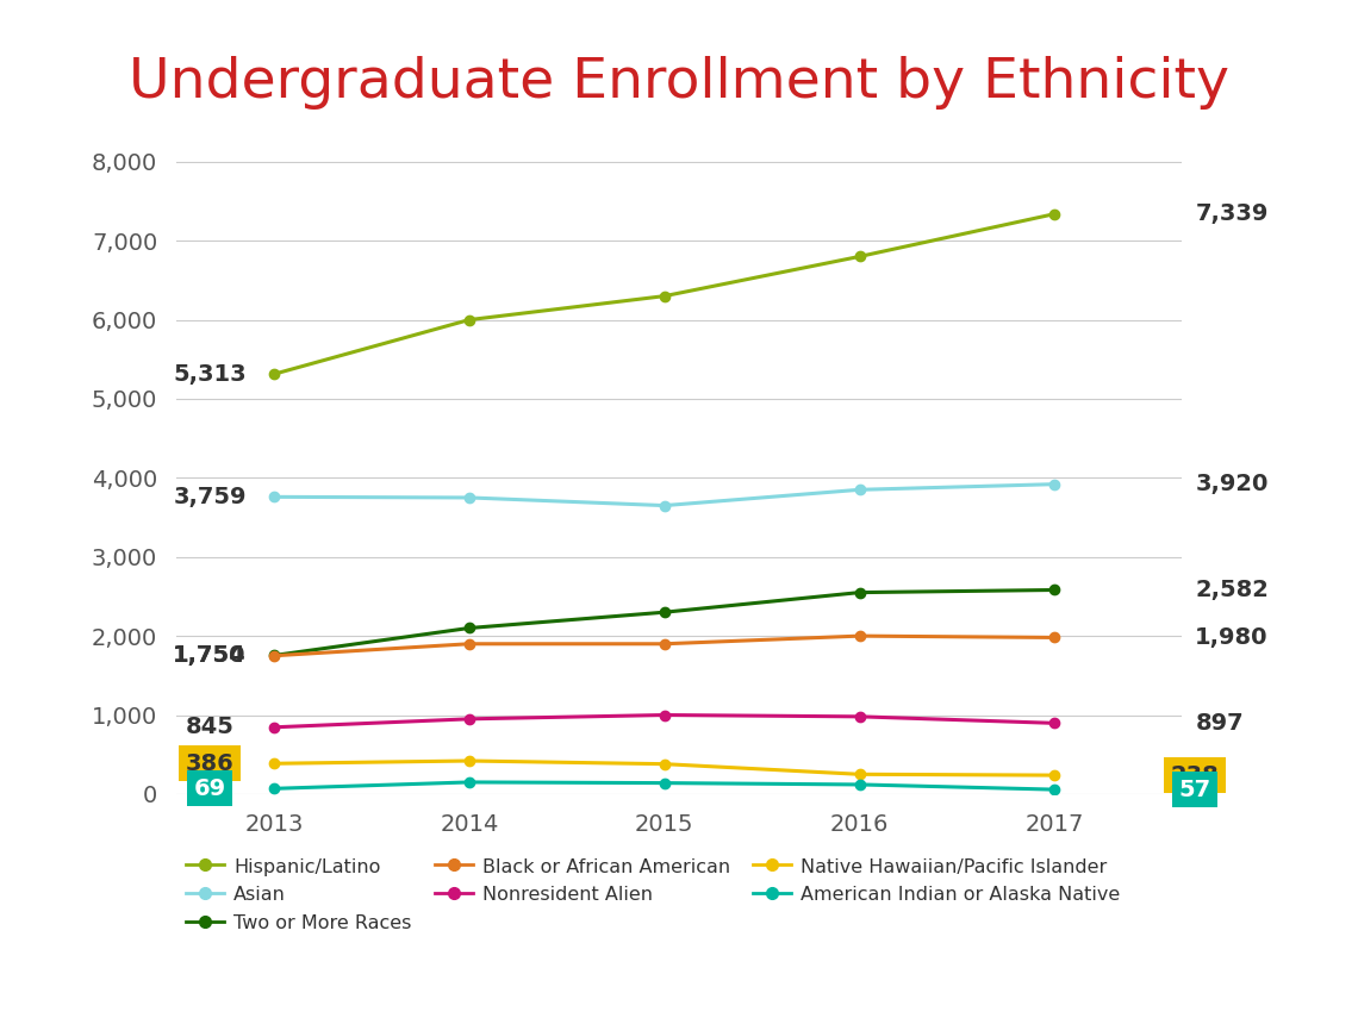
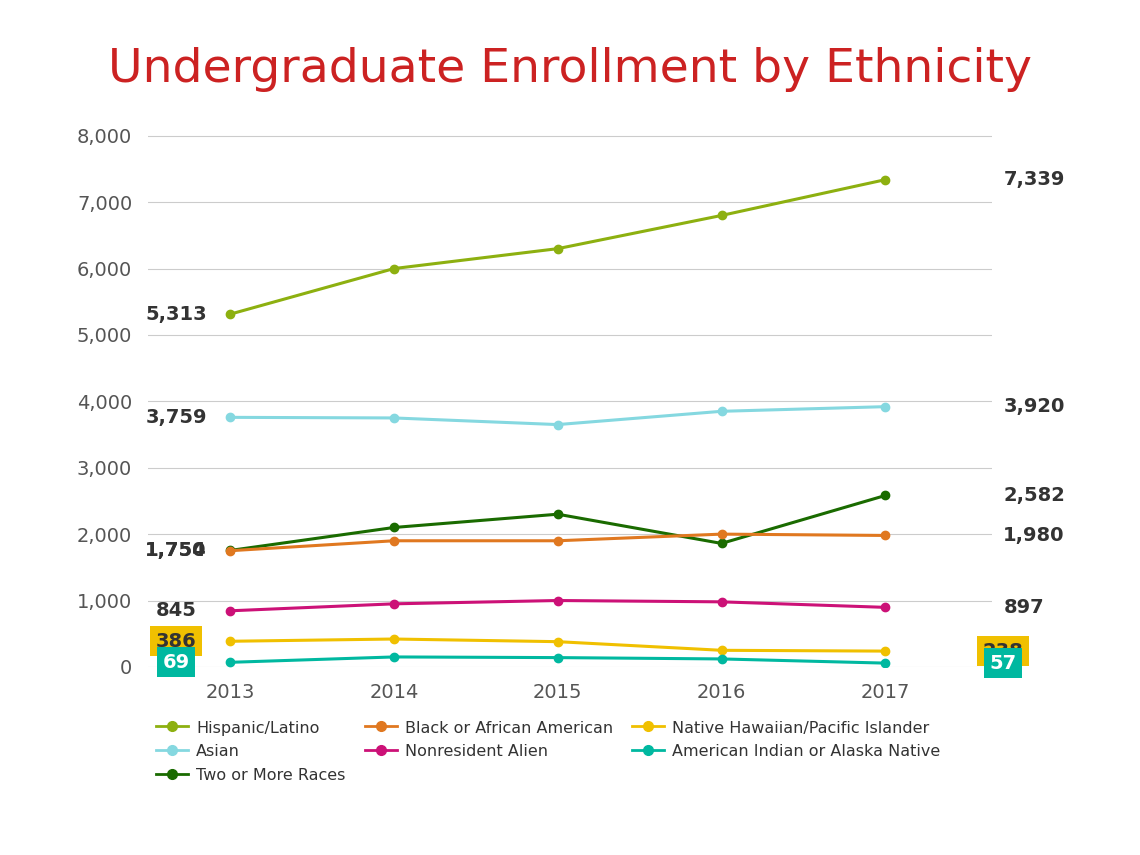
Two or More Races/2016: 2,550 -> 1,860
